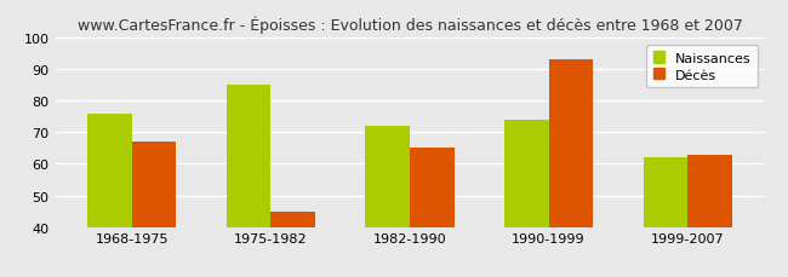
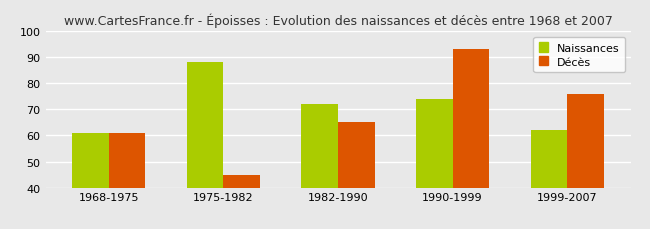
Naissances/1968-1975: 76 -> 61
Décès/1968-1975: 67 -> 61
Naissances/1975-1982: 85 -> 88
Décès/1999-2007: 63 -> 76
